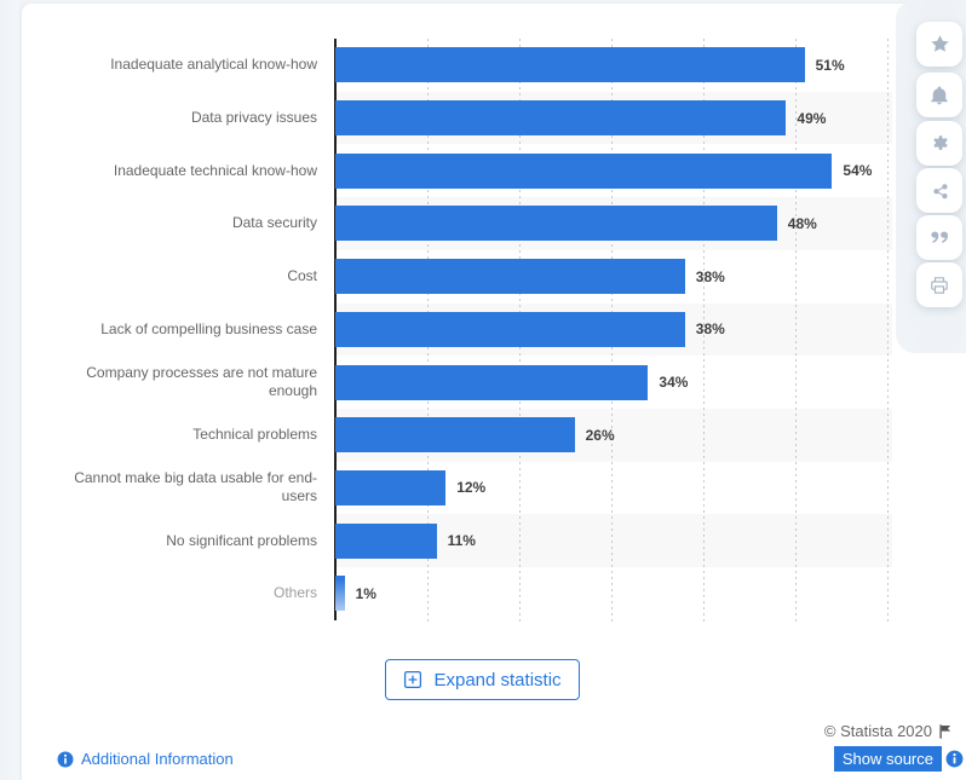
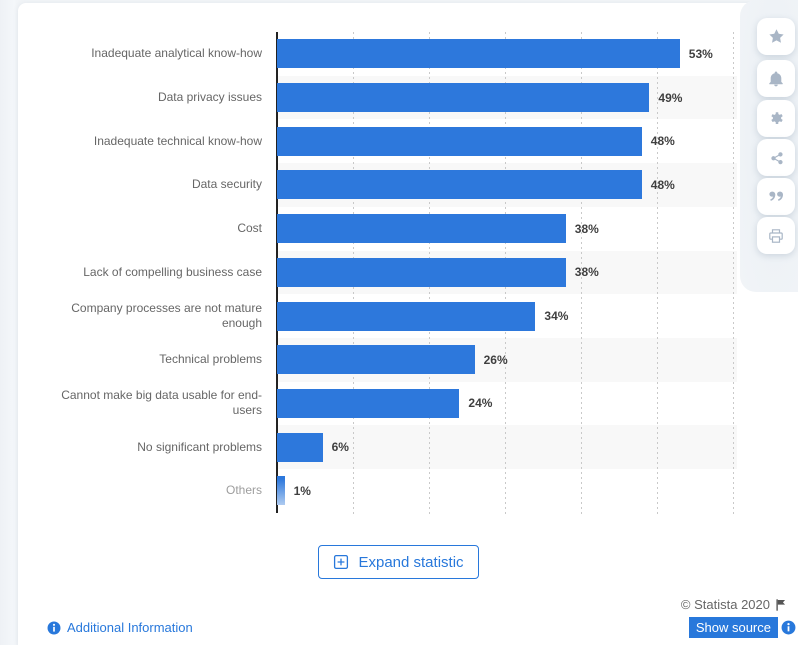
Inadequate analytical know-how: 51% -> 53%
Inadequate technical know-how: 54% -> 48%
Cannot make big data usable for end-users: 12% -> 24%
No significant problems: 11% -> 6%
